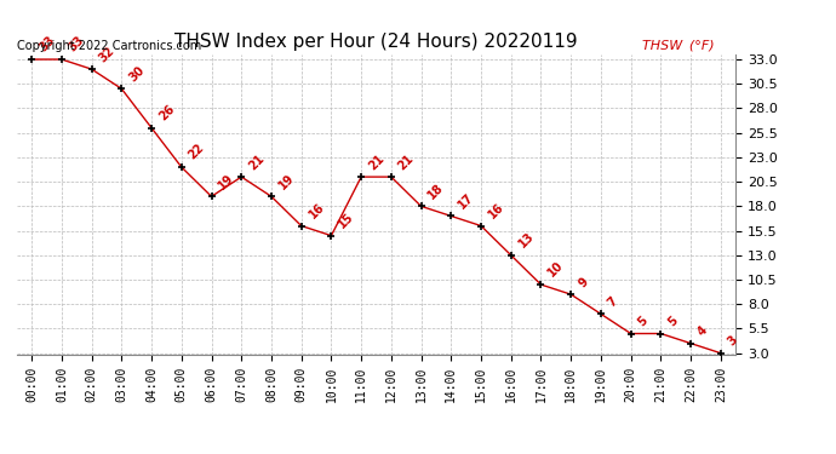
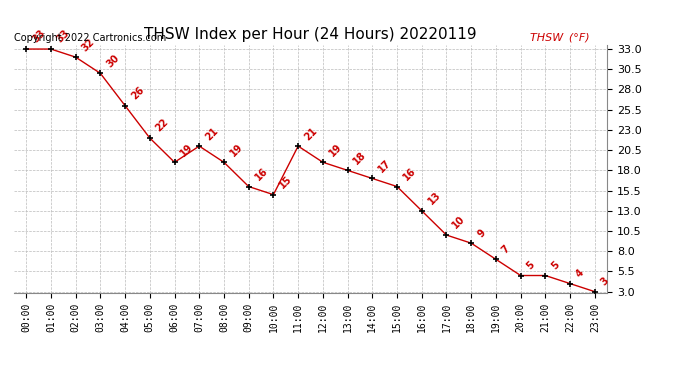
12:00: 21 -> 19
